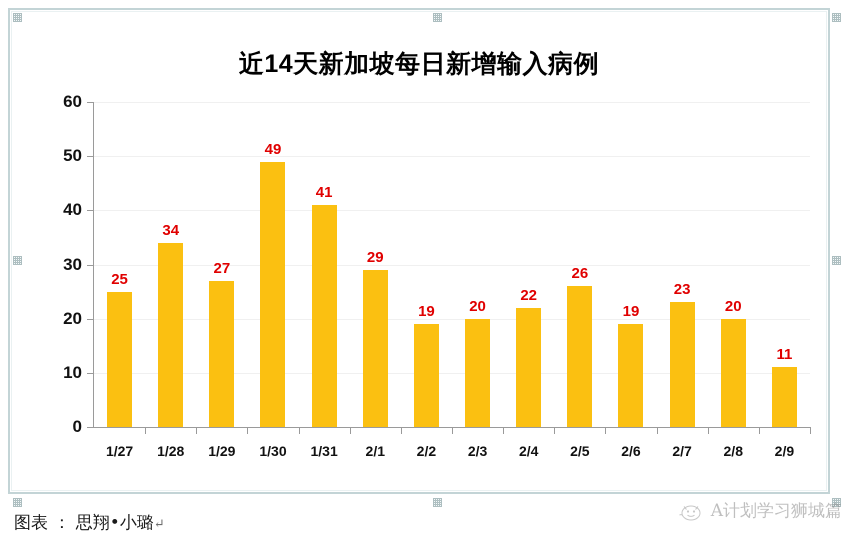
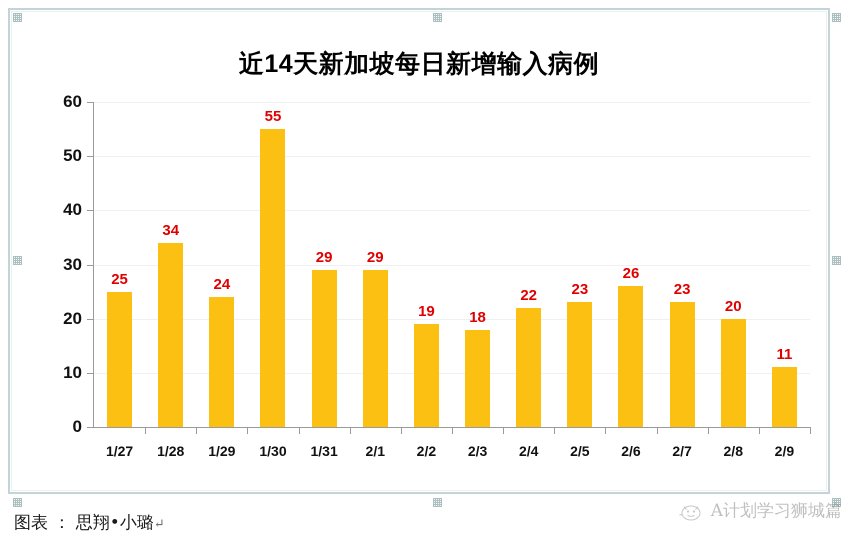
1/29: 27 -> 24
1/30: 49 -> 55
1/31: 41 -> 29
2/3: 20 -> 18
2/5: 26 -> 23
2/6: 19 -> 26
